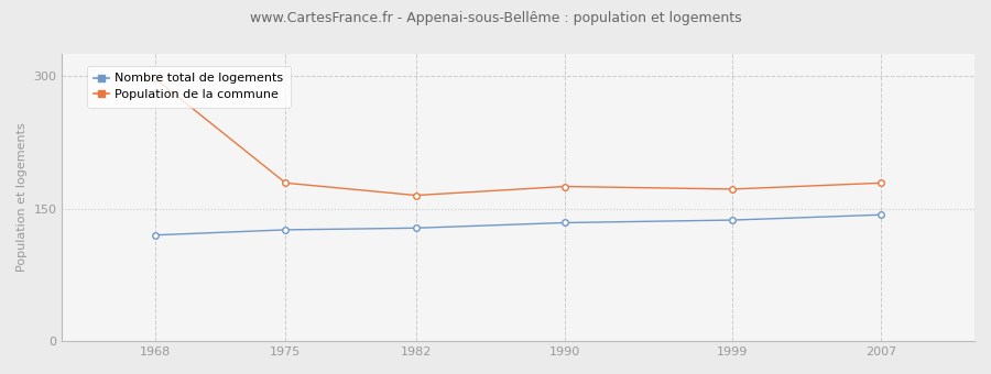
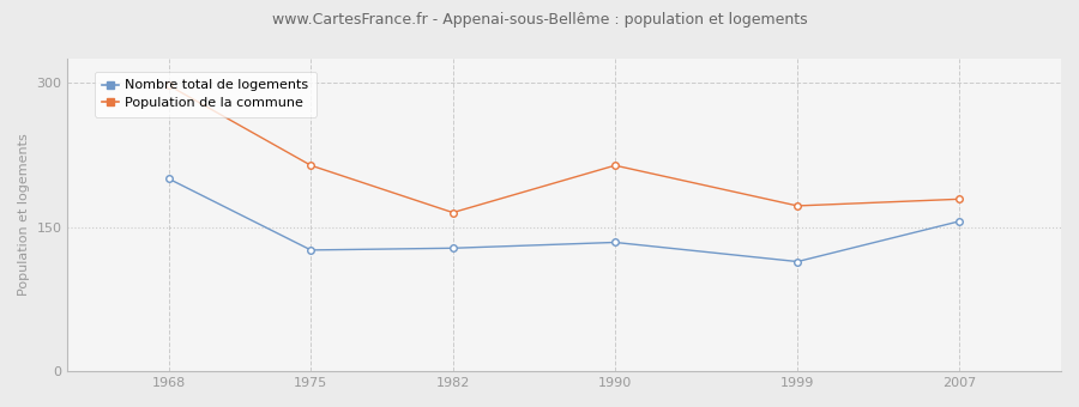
Nombre total de logements/1968: 120 -> 200
Population de la commune/1975: 179 -> 214
Population de la commune/1990: 175 -> 214
Nombre total de logements/1999: 137 -> 114
Nombre total de logements/2007: 143 -> 156
